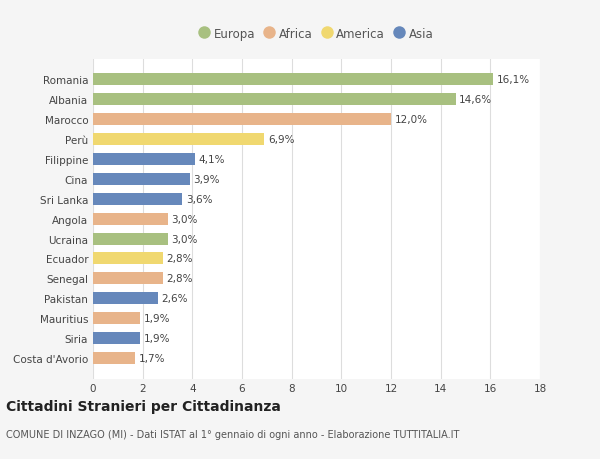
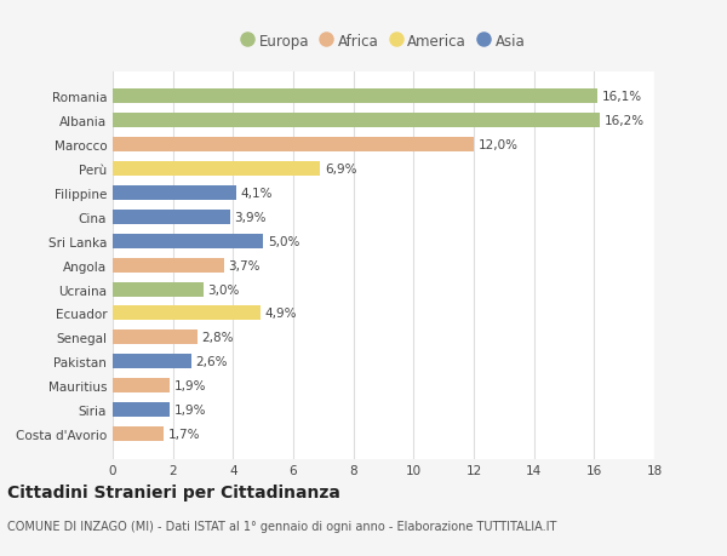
Albania: 14,6% -> 16,2%
Sri Lanka: 3,6% -> 5,0%
Angola: 3,0% -> 3,7%
Ecuador: 2,8% -> 4,9%
